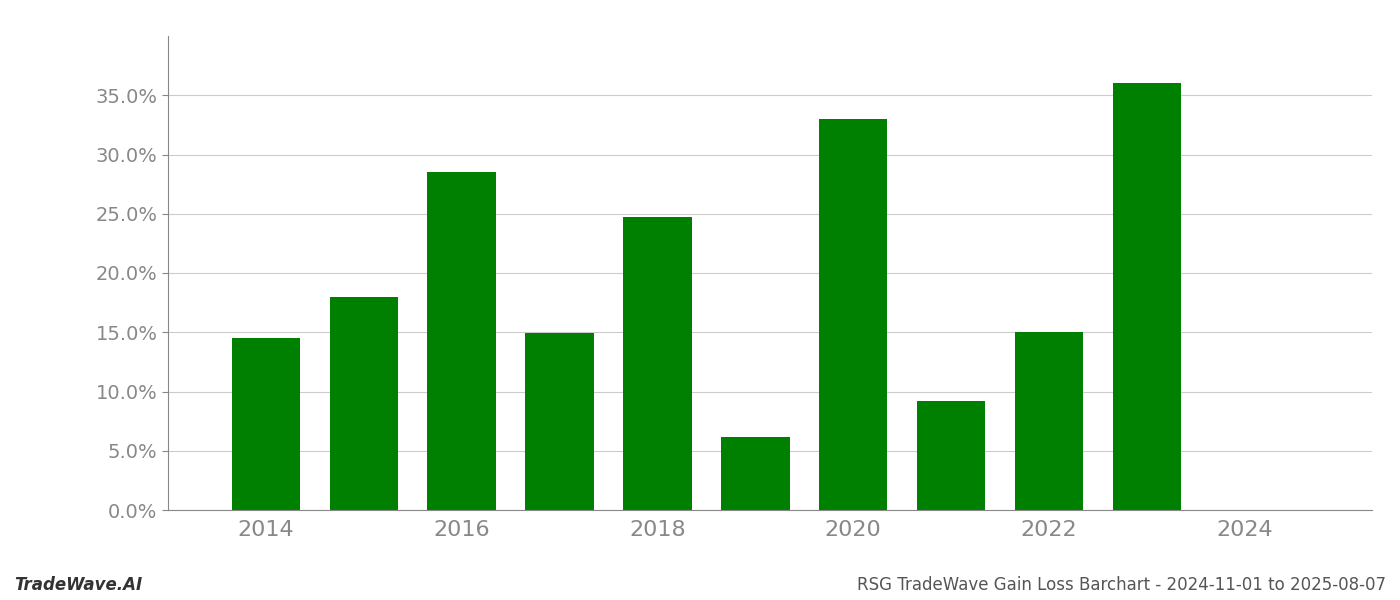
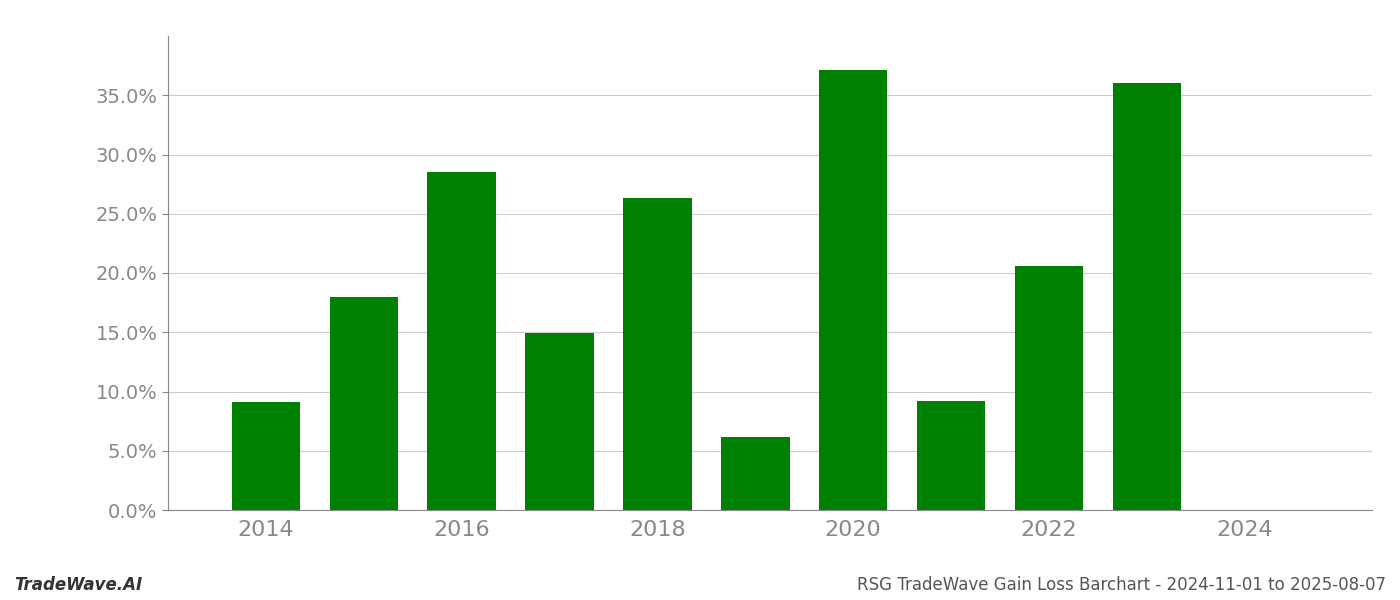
2014: 14.5% -> 9.1%
2018: 24.7% -> 26.3%
2020: 33.0% -> 37.1%
2022: 15.0% -> 20.6%
